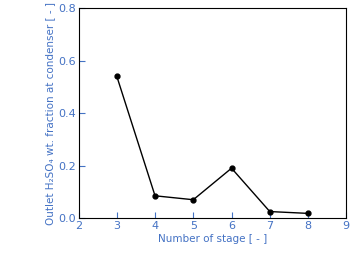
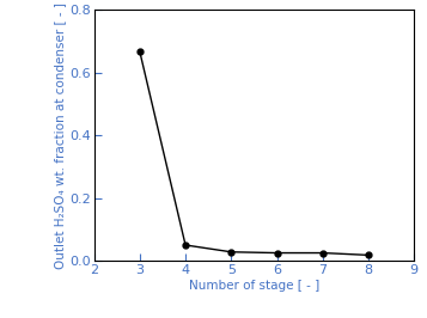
3: 0.540 -> 0.667
4: 0.085 -> 0.050
5: 0.070 -> 0.028
6: 0.190 -> 0.025
